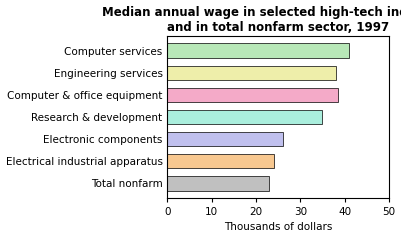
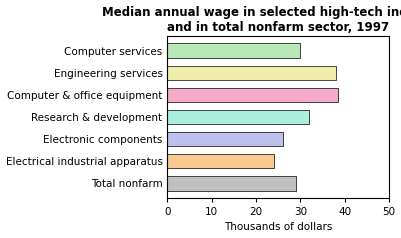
Computer services: 41.0 -> 30.0
Research & development: 35.0 -> 32.0
Total nonfarm: 23.0 -> 29.0
